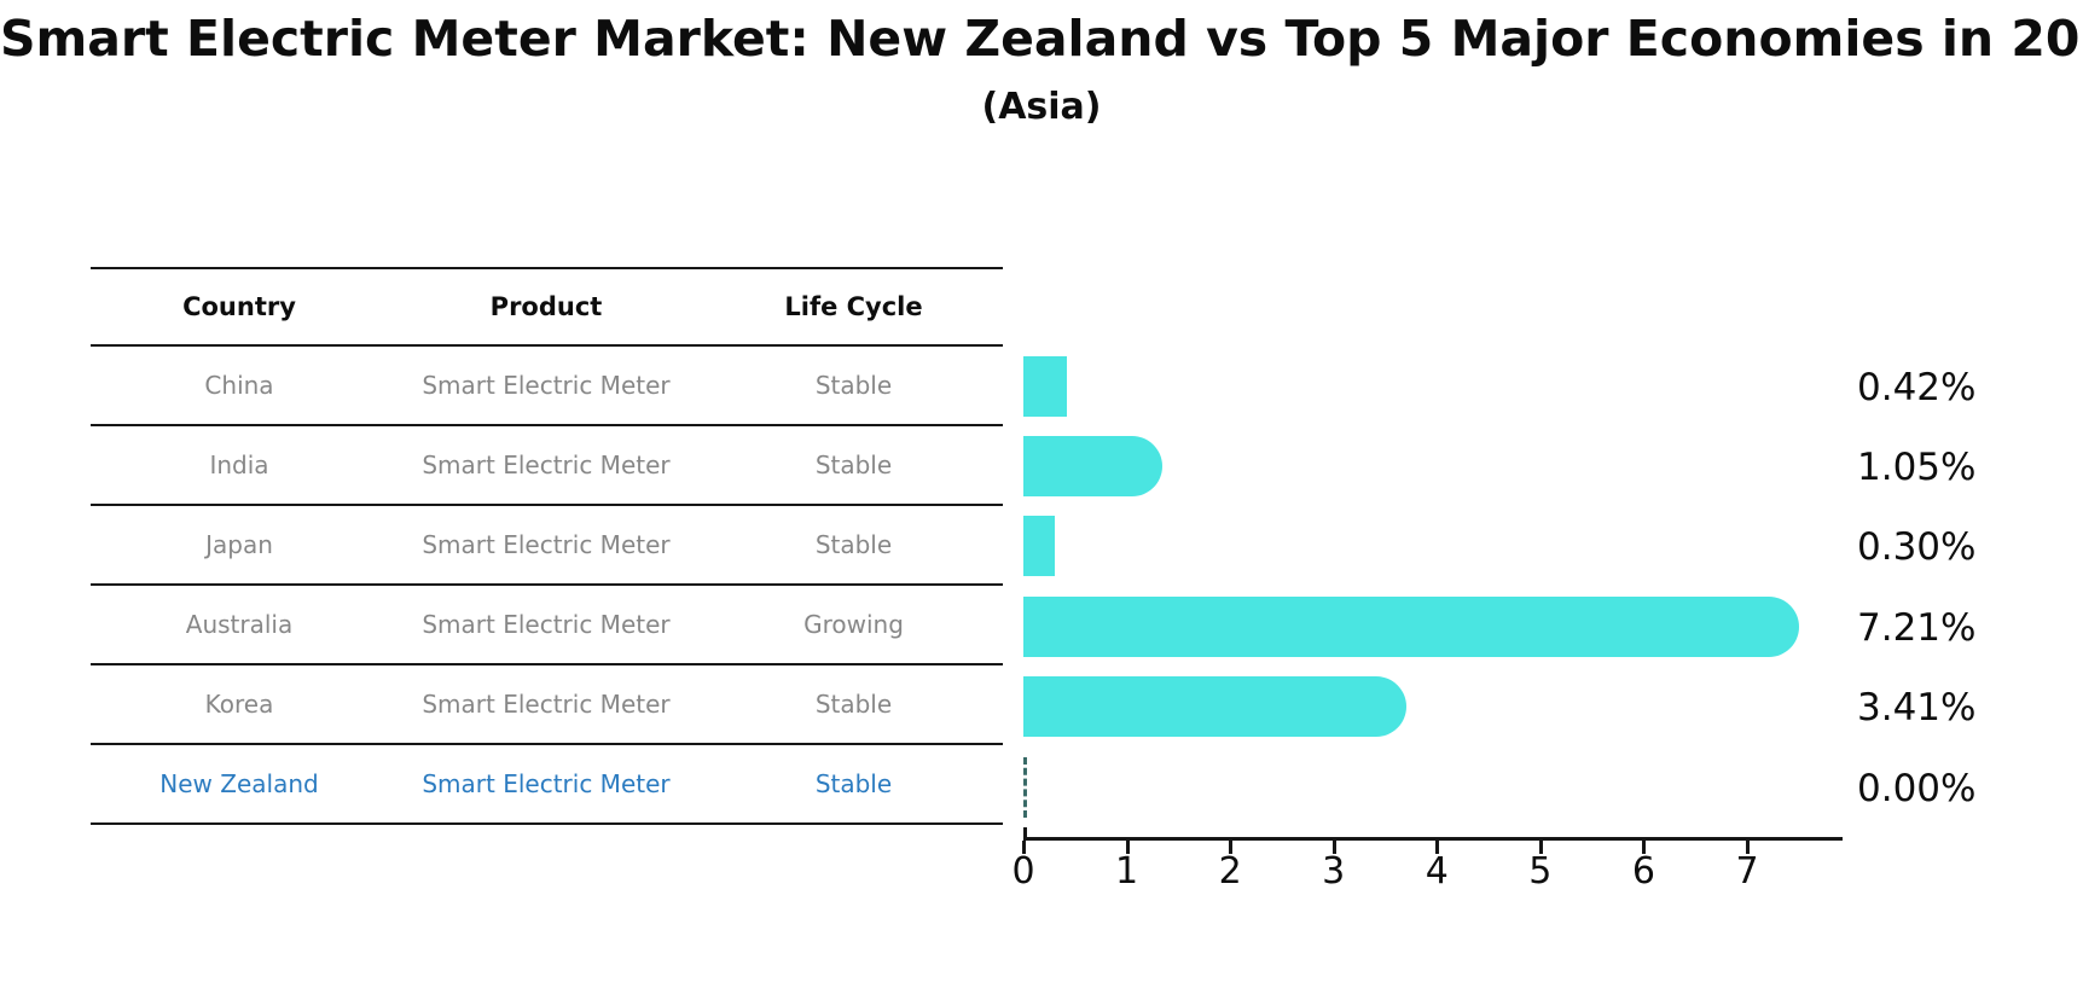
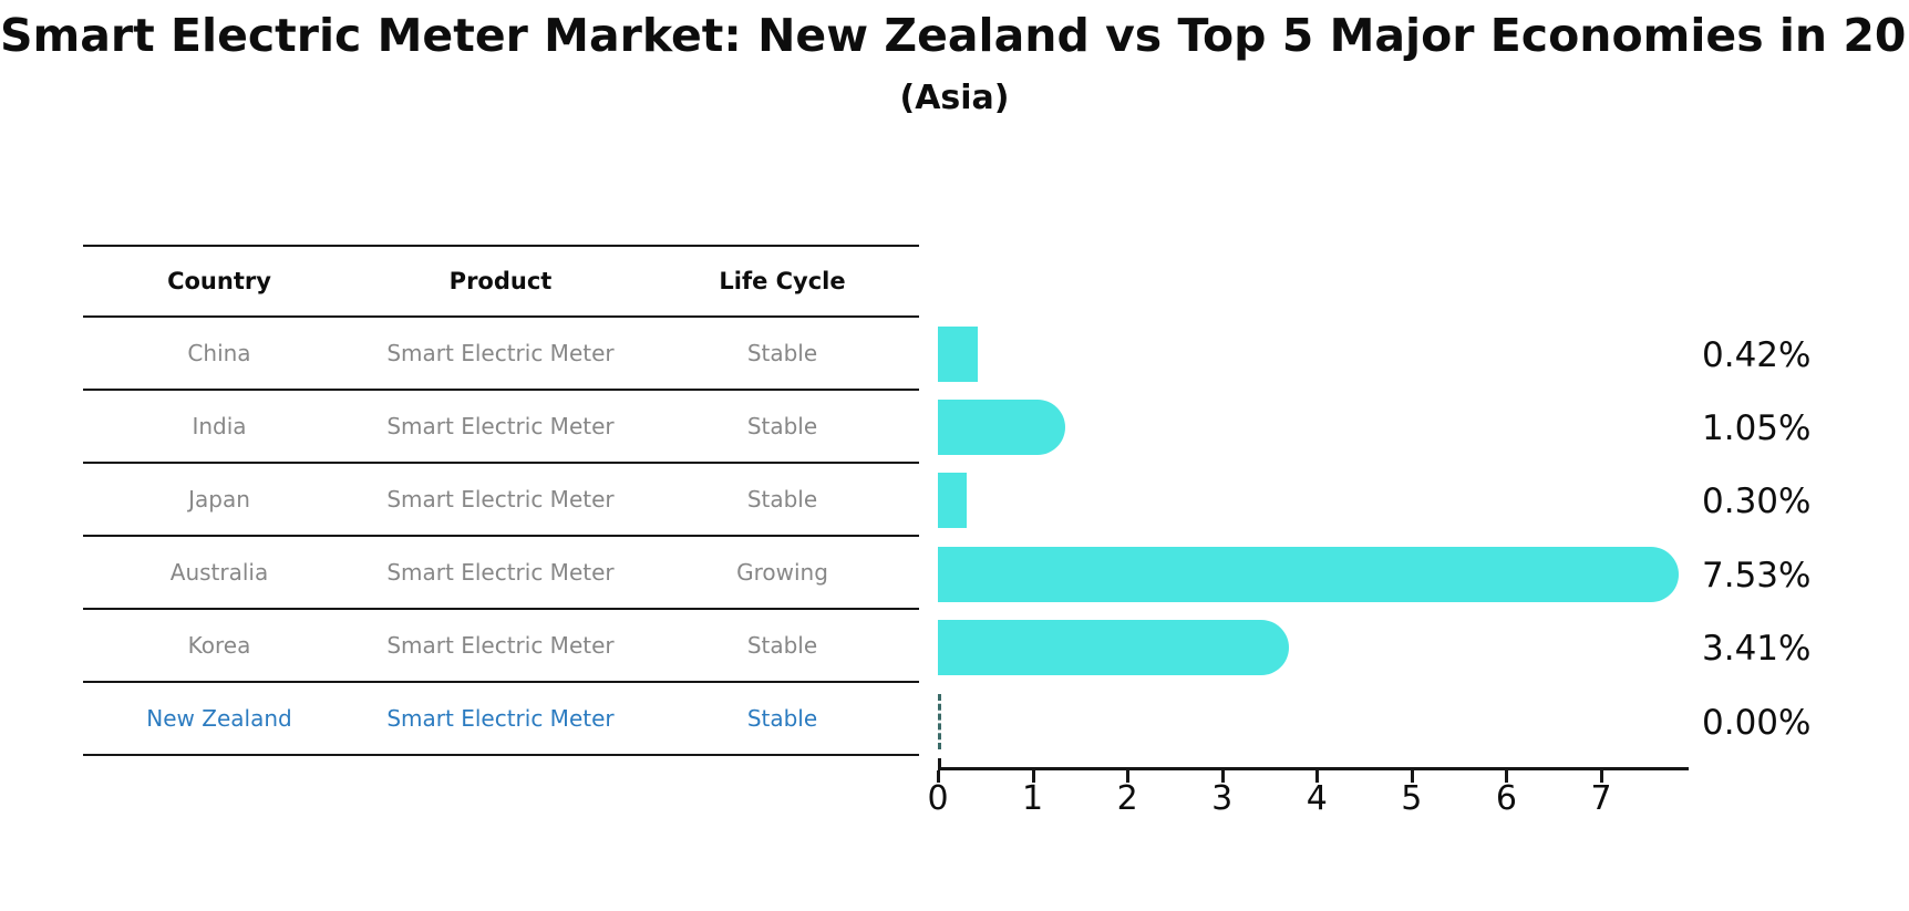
Australia: 7.21% -> 7.53%
